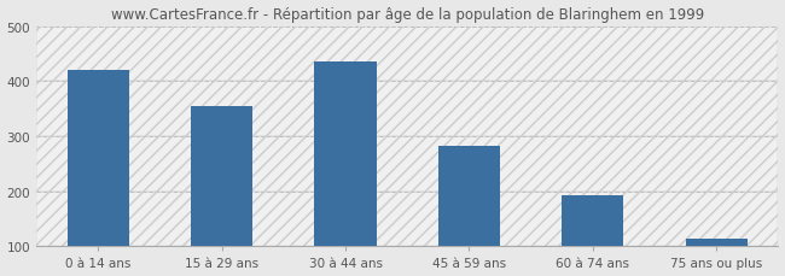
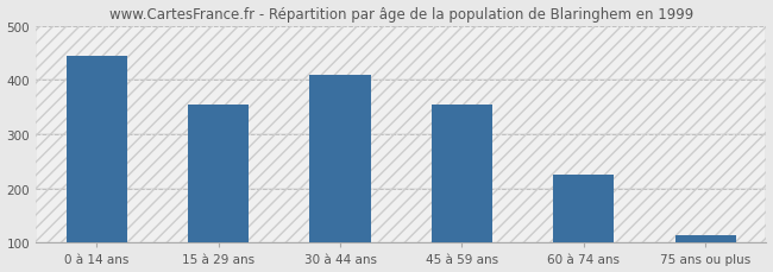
0 à 14 ans: 420 -> 445
30 à 44 ans: 435 -> 410
45 à 59 ans: 283 -> 355
60 à 74 ans: 193 -> 225
